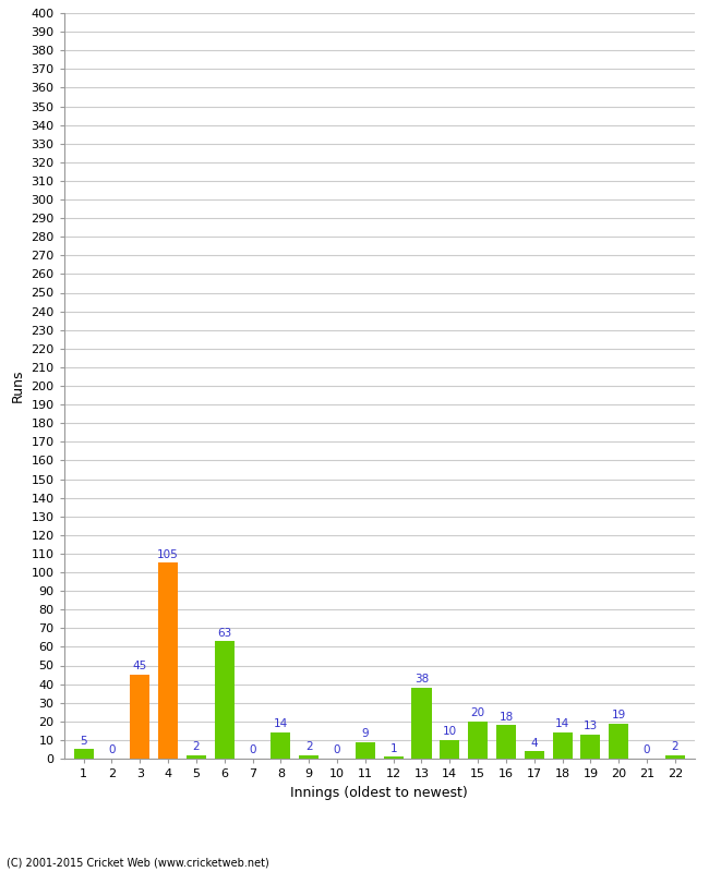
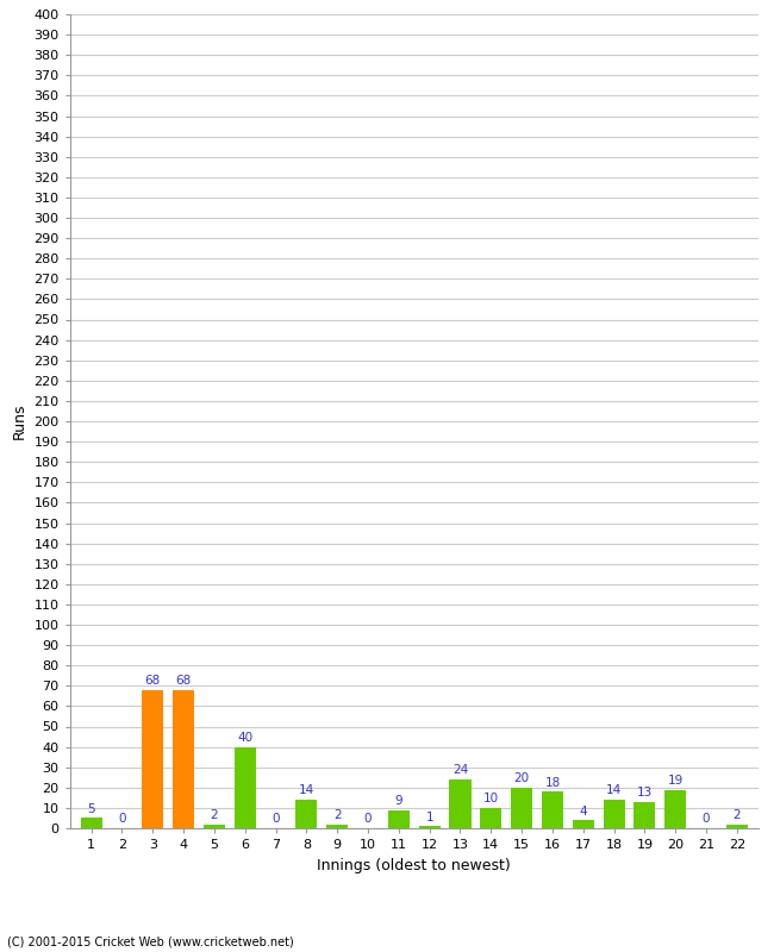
3: 45 -> 68
4: 105 -> 68
6: 63 -> 40
13: 38 -> 24
